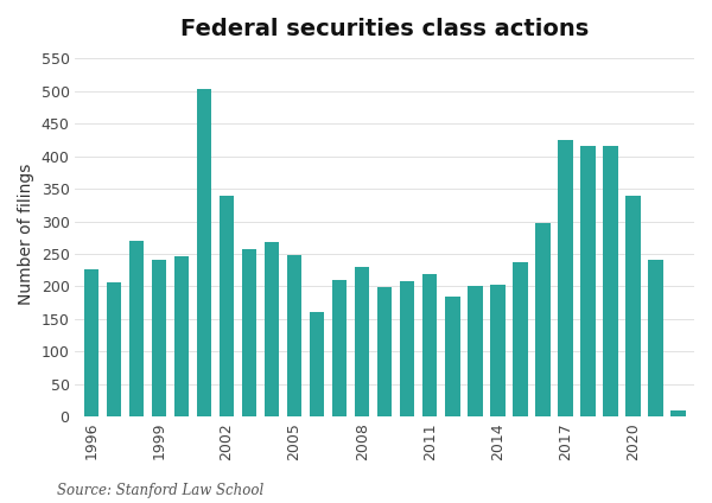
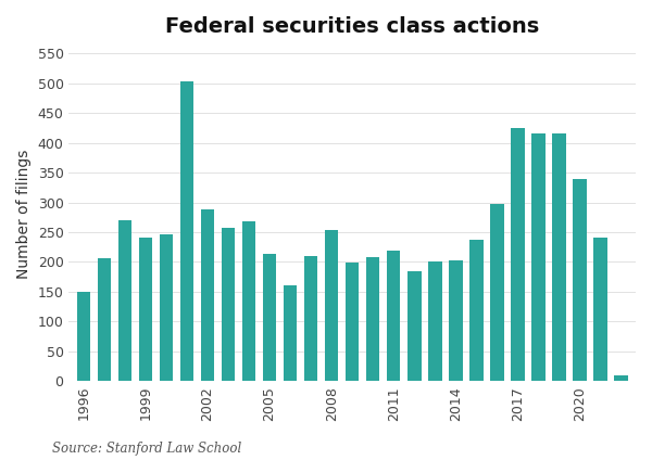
1996: 226 -> 150
2002: 340 -> 288
2005: 248 -> 214
2008: 230 -> 253
